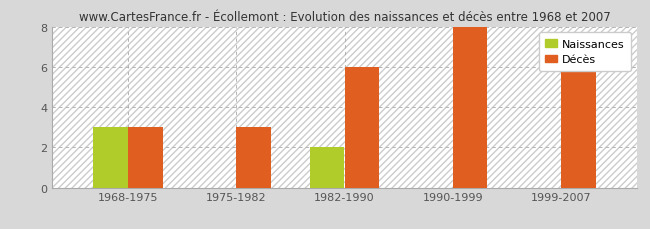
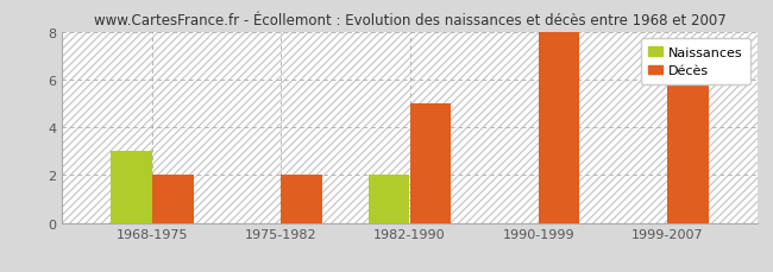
Décès/1968-1975: 3 -> 2
Décès/1975-1982: 3 -> 2
Décès/1982-1990: 6 -> 5
